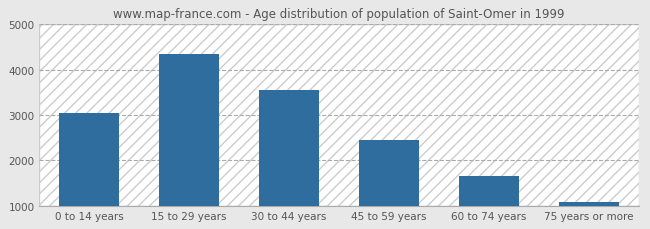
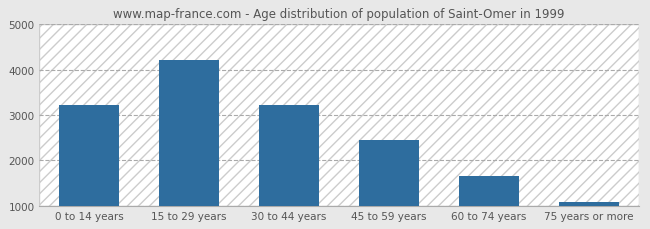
0 to 14 years: 3050 -> 3220
15 to 29 years: 4350 -> 4220
30 to 44 years: 3550 -> 3220
